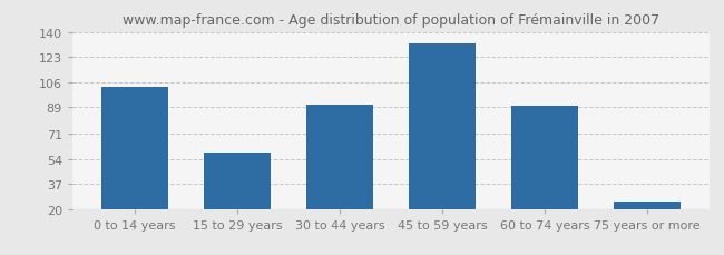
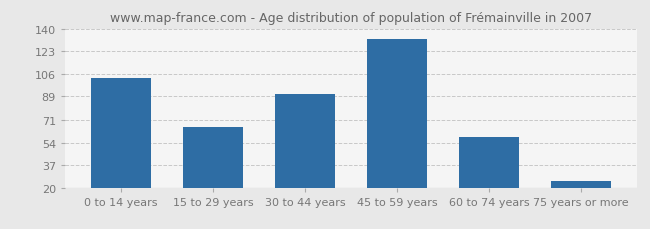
15 to 29 years: 58 -> 66
60 to 74 years: 90 -> 58
